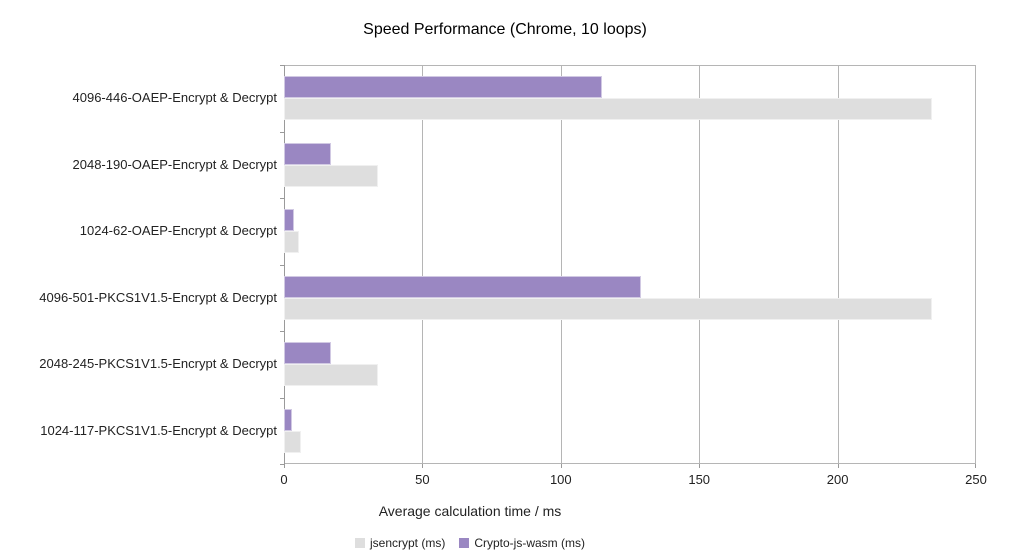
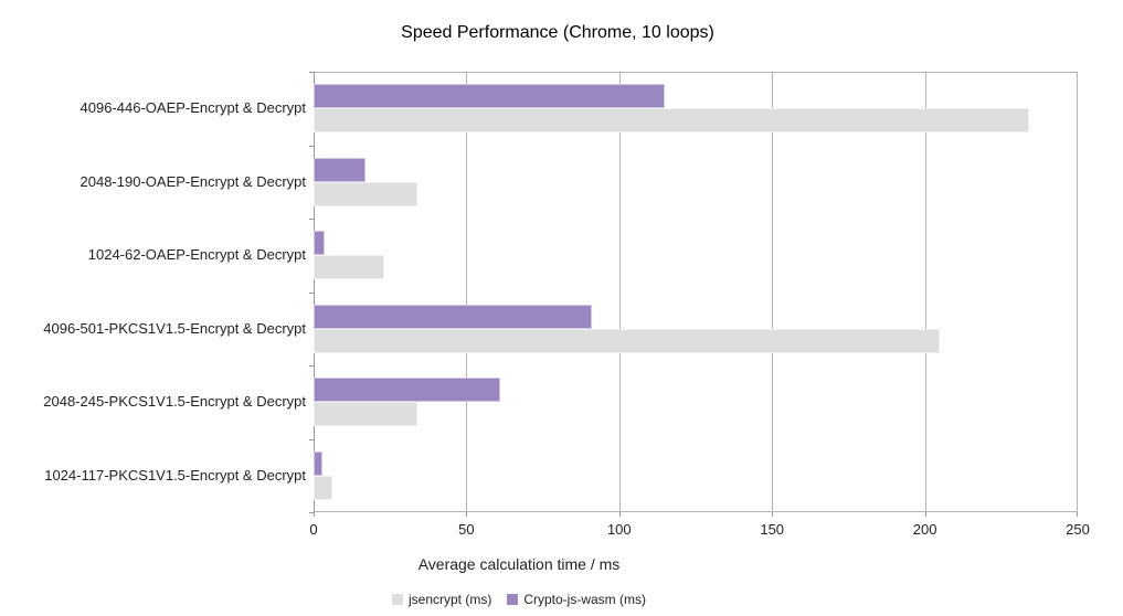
jsencrypt (ms)/1024-62-OAEP-Encrypt & Decrypt: 6 -> 23
jsencrypt (ms)/4096-501-PKCS1V1.5-Encrypt & Decrypt: 234 -> 205
Crypto-js-wasm (ms)/4096-501-PKCS1V1.5-Encrypt & Decrypt: 129 -> 91
Crypto-js-wasm (ms)/2048-245-PKCS1V1.5-Encrypt & Decrypt: 17 -> 61
